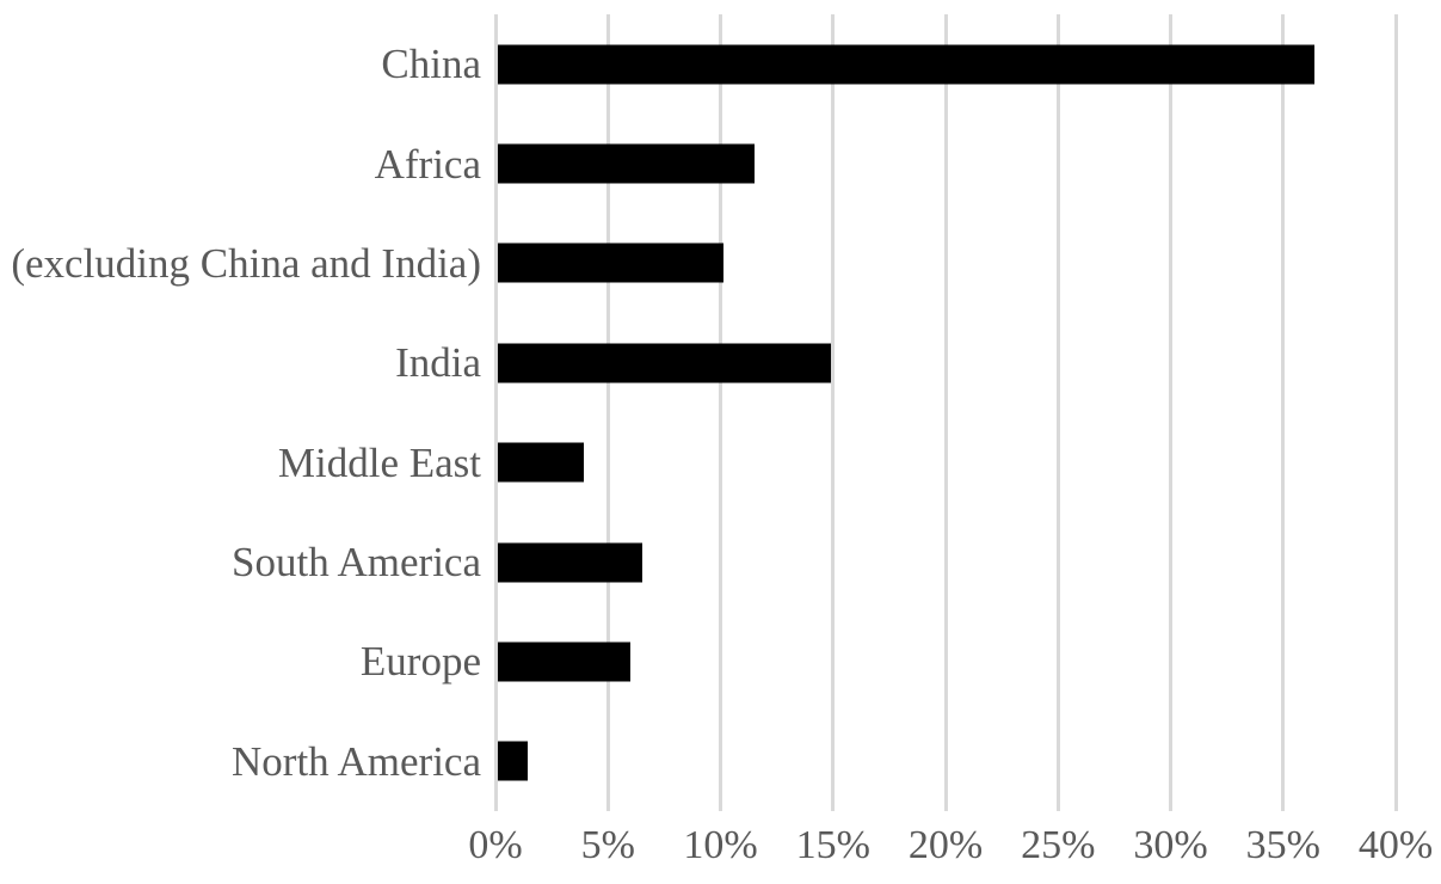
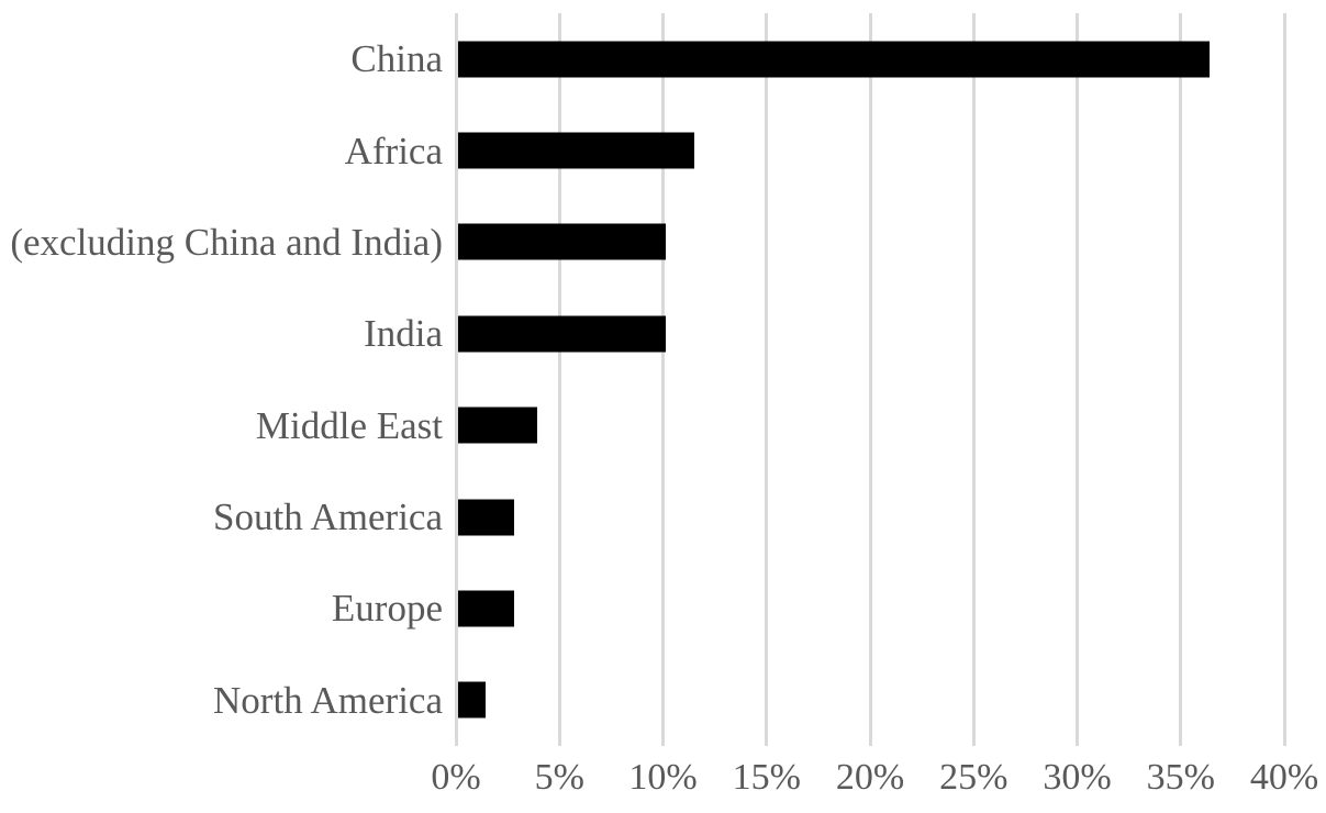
India: 14.8% -> 10.0%
South America: 6.4% -> 2.7%
Europe: 5.9% -> 2.7%
